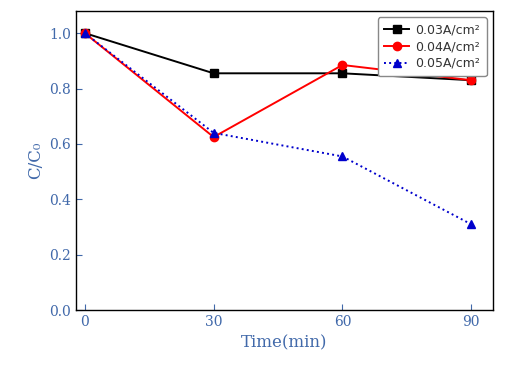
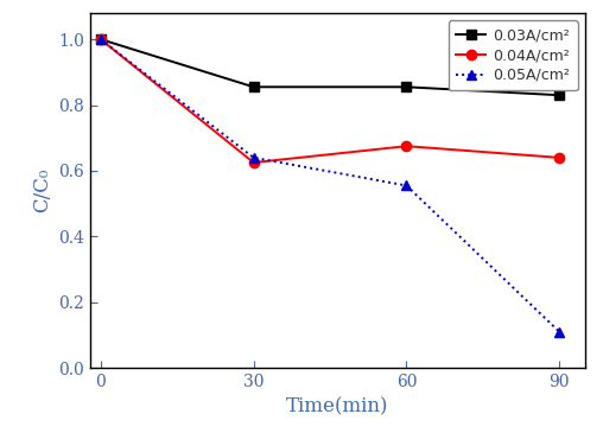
0.04A/cm²/60: 0.885 -> 0.675
0.04A/cm²/90: 0.830 -> 0.640
0.05A/cm²/90: 0.310 -> 0.110
